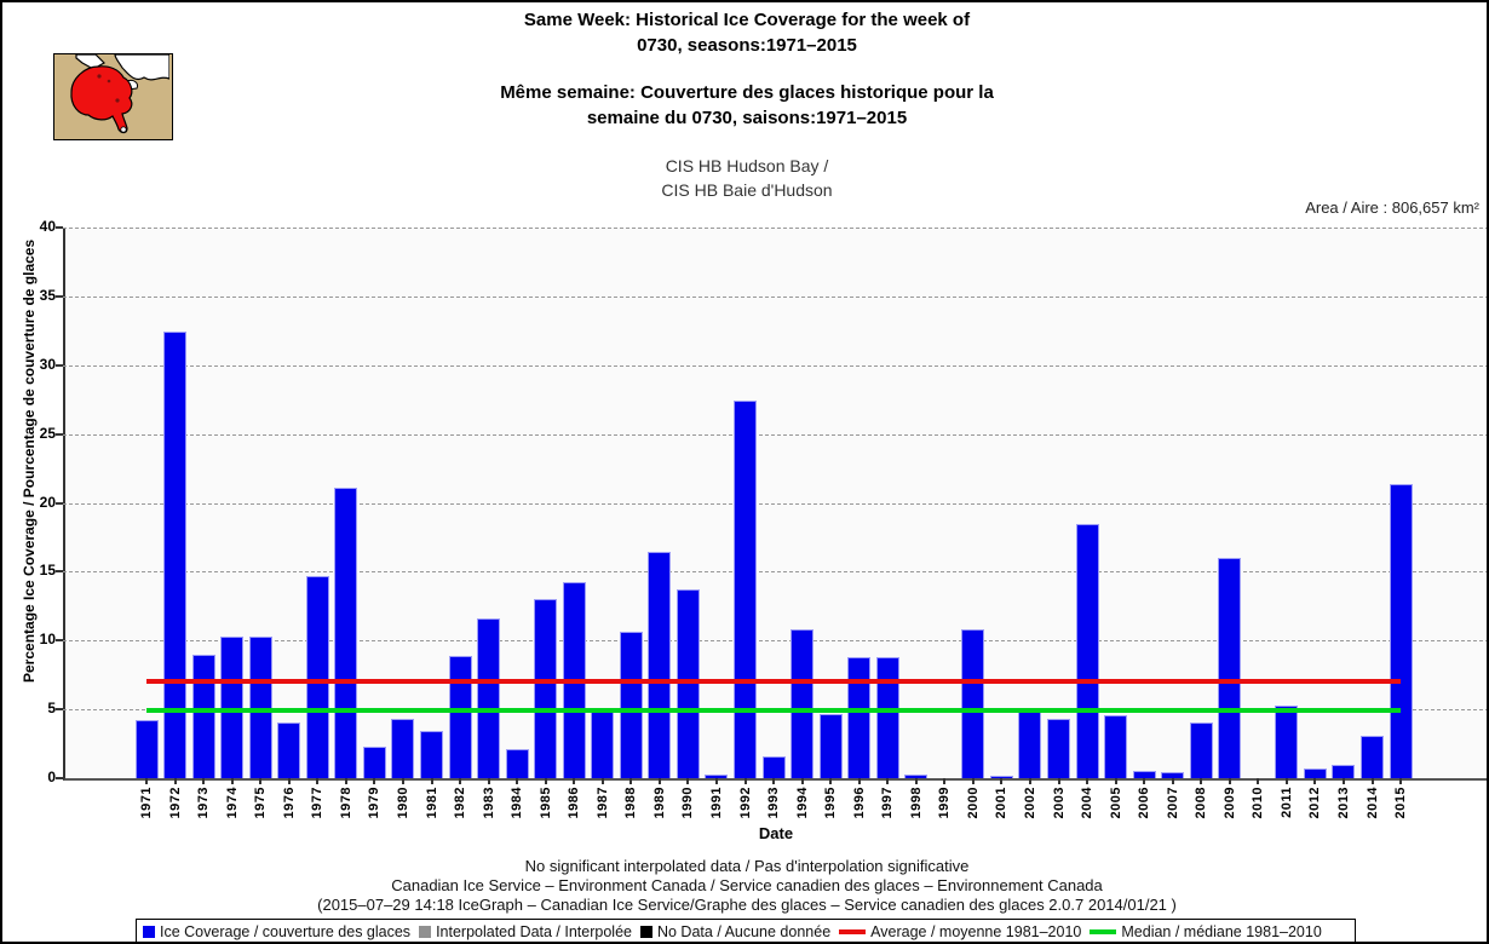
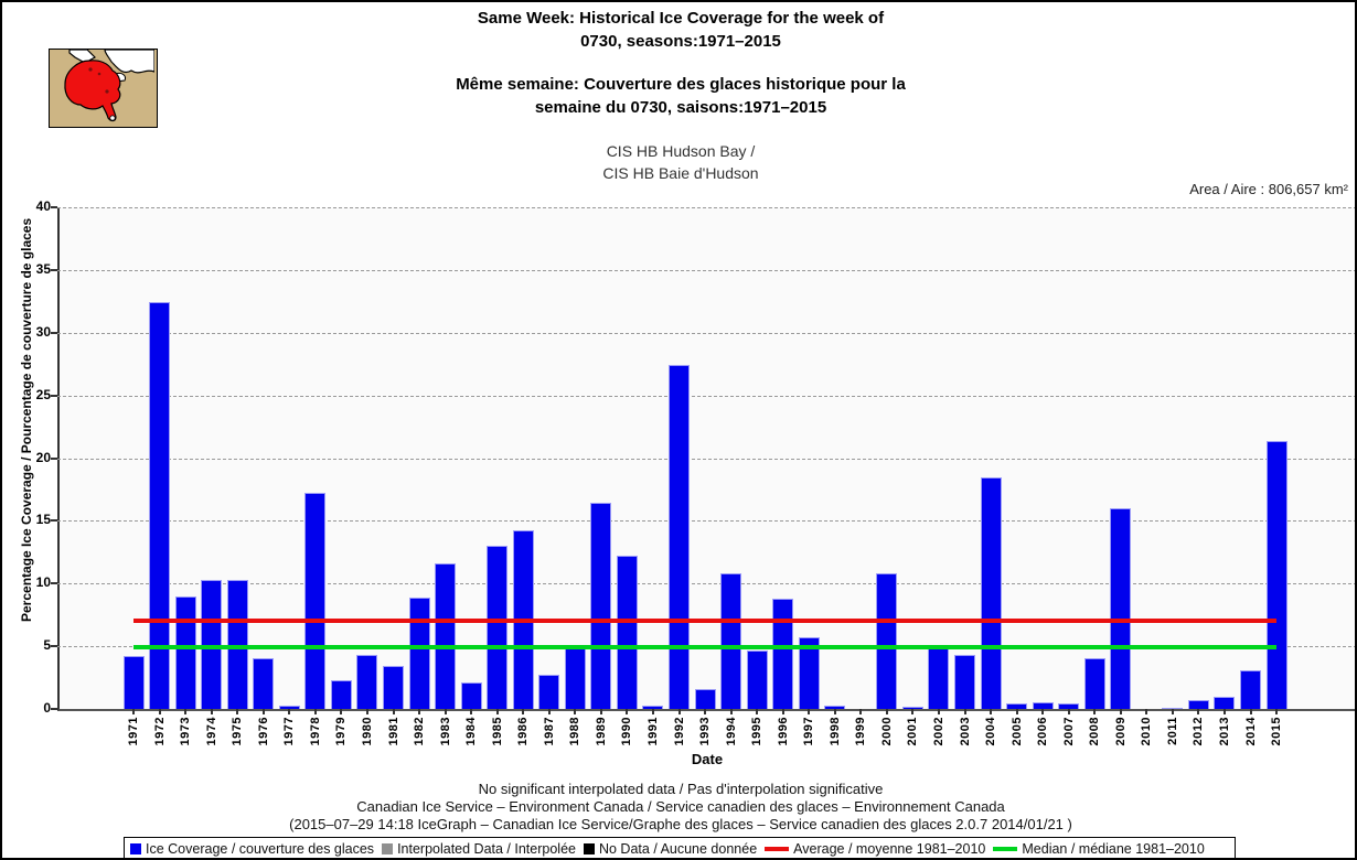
1977: 14.7 -> 0.3
1978: 21.1 -> 17.2
1987: 5.0 -> 2.7
1988: 10.6 -> 4.8
1990: 13.7 -> 12.2
1997: 8.8 -> 5.7
2005: 4.6 -> 0.4
2011: 5.3 -> 0.1
